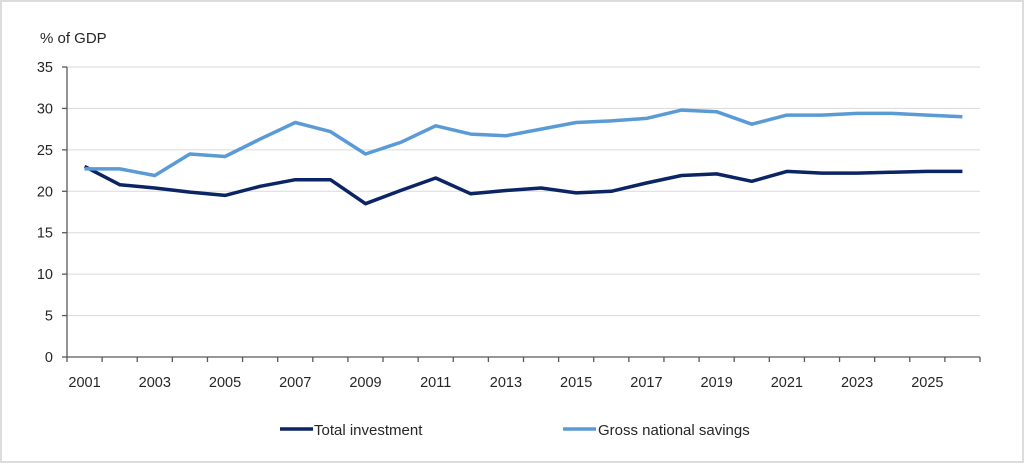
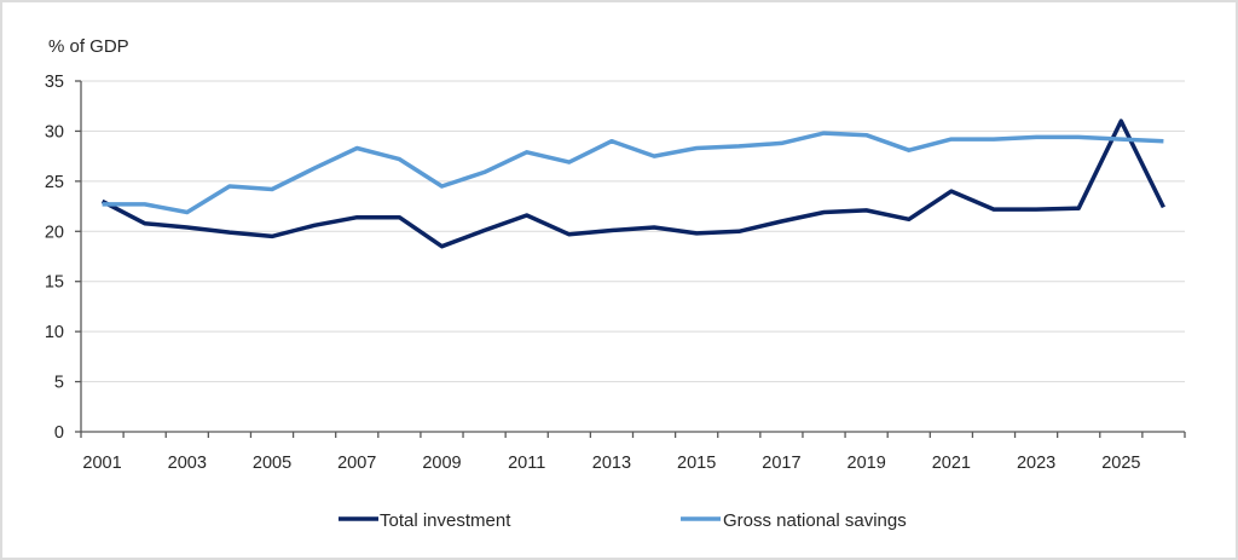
Gross national savings/2013: 27 -> 29
Total investment/2021: 22 -> 24
Total investment/2025: 22 -> 31
